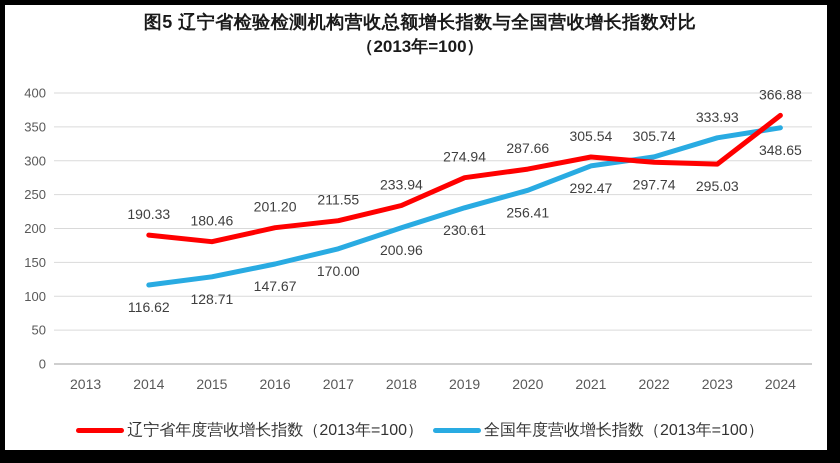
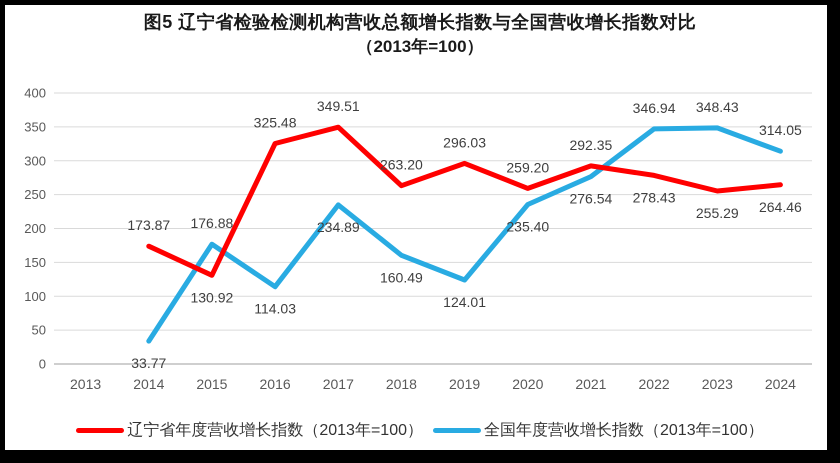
辽宁省年度营收增长指数（2013年=100）/2014: 190.33 -> 173.87
全国年度营收增长指数（2013年=100）/2014: 116.62 -> 33.77
辽宁省年度营收增长指数（2013年=100）/2015: 180.46 -> 130.92
全国年度营收增长指数（2013年=100）/2015: 128.71 -> 176.88
辽宁省年度营收增长指数（2013年=100）/2016: 201.20 -> 325.48
全国年度营收增长指数（2013年=100）/2016: 147.67 -> 114.03
辽宁省年度营收增长指数（2013年=100）/2017: 211.55 -> 349.51
全国年度营收增长指数（2013年=100）/2017: 170.00 -> 234.89
辽宁省年度营收增长指数（2013年=100）/2018: 233.94 -> 263.20
全国年度营收增长指数（2013年=100）/2018: 200.96 -> 160.49
辽宁省年度营收增长指数（2013年=100）/2019: 274.94 -> 296.03
全国年度营收增长指数（2013年=100）/2019: 230.61 -> 124.01
辽宁省年度营收增长指数（2013年=100）/2020: 287.66 -> 259.20
全国年度营收增长指数（2013年=100）/2020: 256.41 -> 235.40
辽宁省年度营收增长指数（2013年=100）/2021: 305.54 -> 292.35
全国年度营收增长指数（2013年=100）/2021: 292.47 -> 276.54
辽宁省年度营收增长指数（2013年=100）/2022: 297.74 -> 278.43
全国年度营收增长指数（2013年=100）/2022: 305.74 -> 346.94
辽宁省年度营收增长指数（2013年=100）/2023: 295.03 -> 255.29
全国年度营收增长指数（2013年=100）/2023: 333.93 -> 348.43
辽宁省年度营收增长指数（2013年=100）/2024: 366.88 -> 264.46
全国年度营收增长指数（2013年=100）/2024: 348.65 -> 314.05
